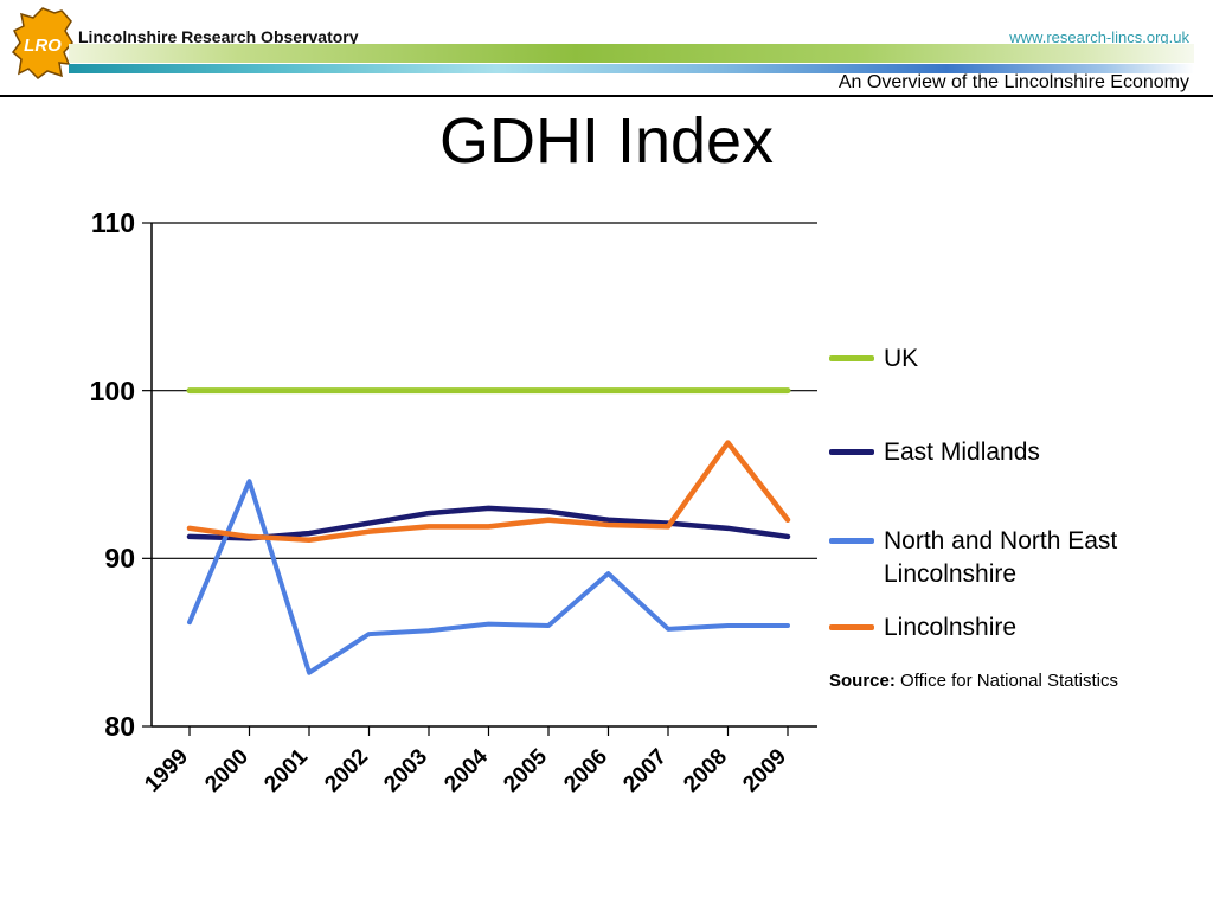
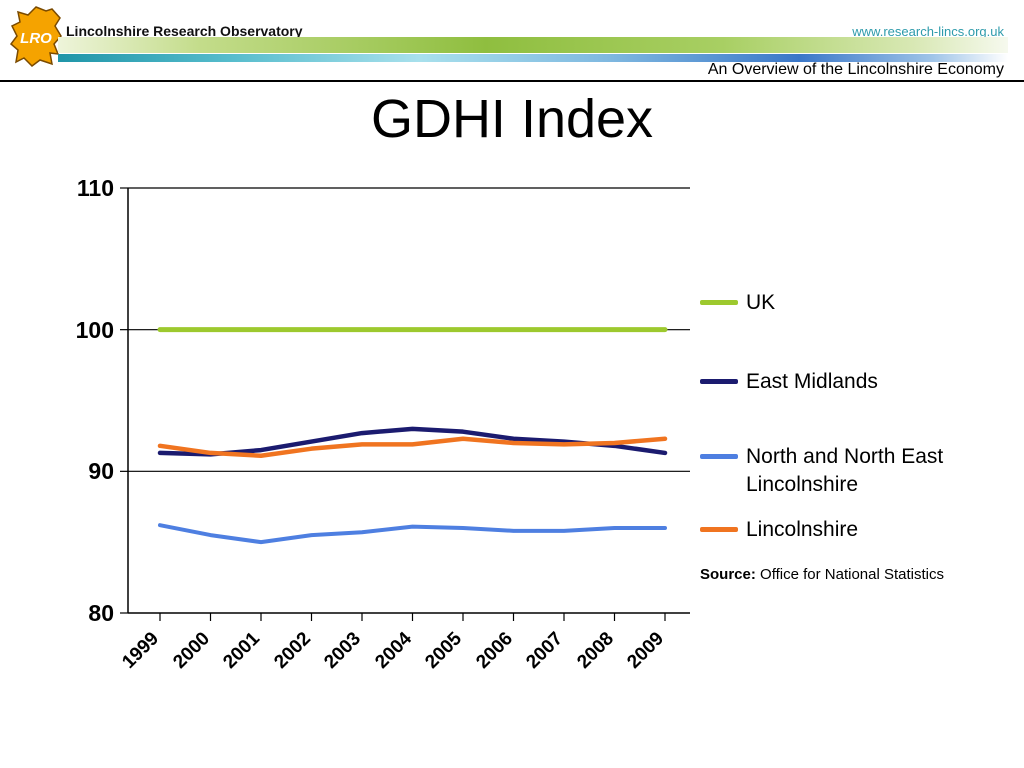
North and North East Lincolnshire/2000: 94.6 -> 85.5
North and North East Lincolnshire/2001: 83.2 -> 85.0
North and North East Lincolnshire/2006: 89.1 -> 85.8
Lincolnshire/2008: 96.9 -> 92.0
